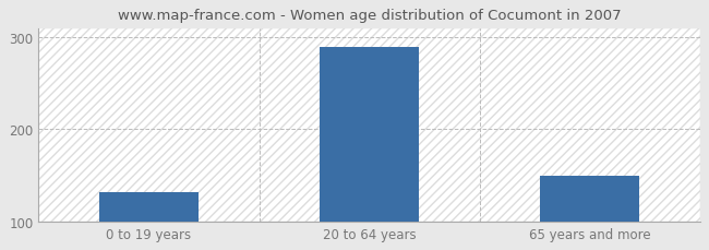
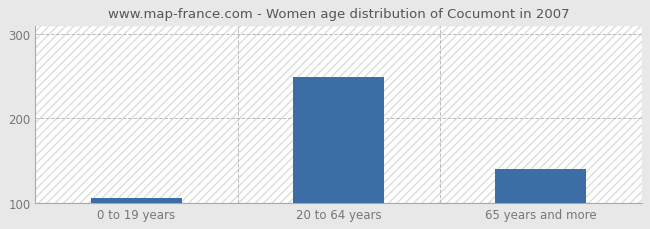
0 to 19 years: 132 -> 106
20 to 64 years: 290 -> 249
65 years and more: 150 -> 140
